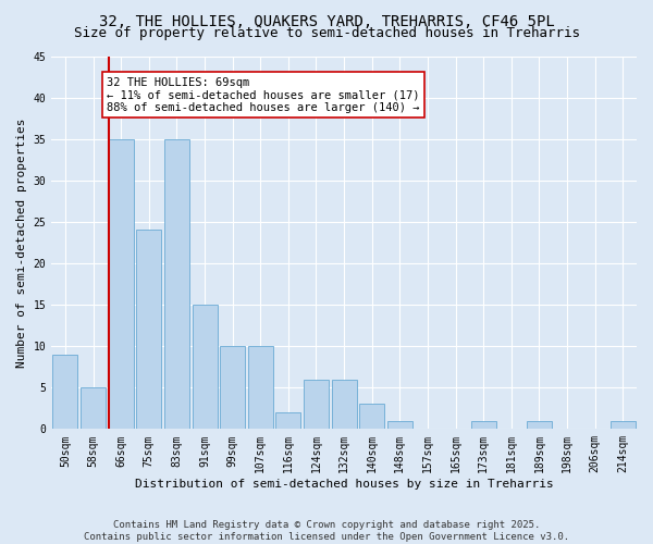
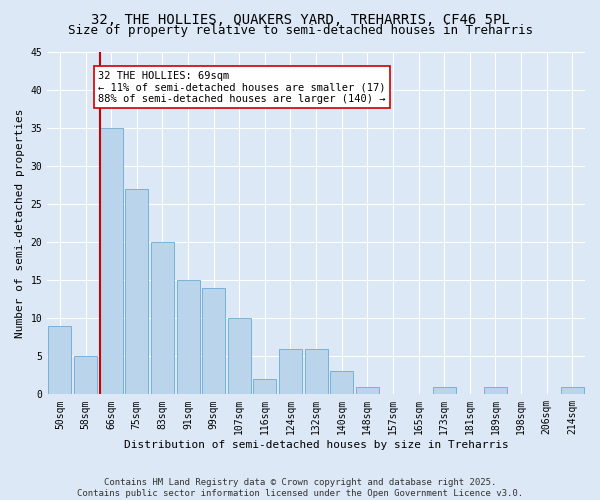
75sqm: 24 -> 27
83sqm: 35 -> 20
99sqm: 10 -> 14
